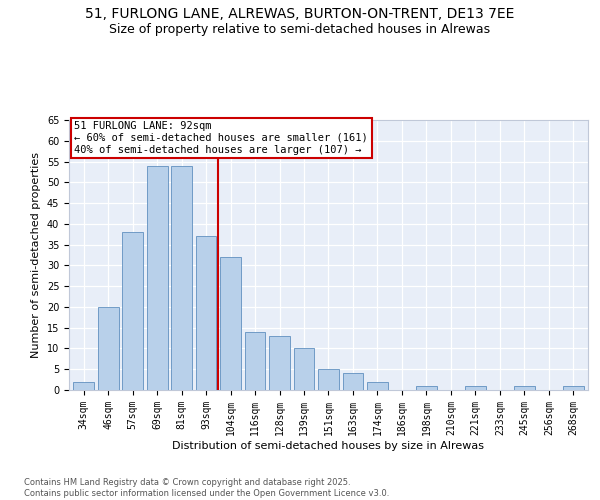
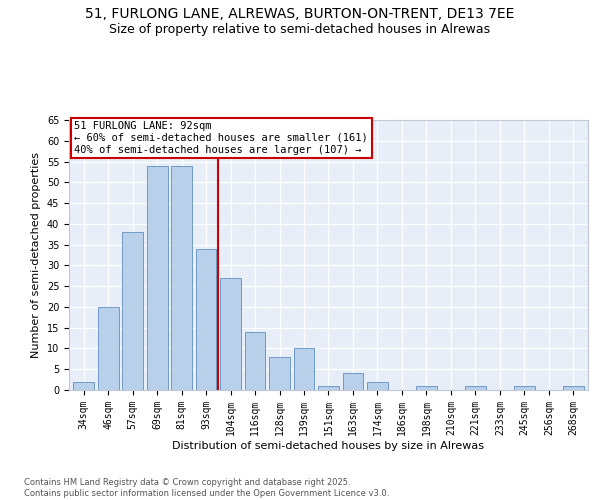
93sqm: 37 -> 34
104sqm: 32 -> 27
128sqm: 13 -> 8
151sqm: 5 -> 1
